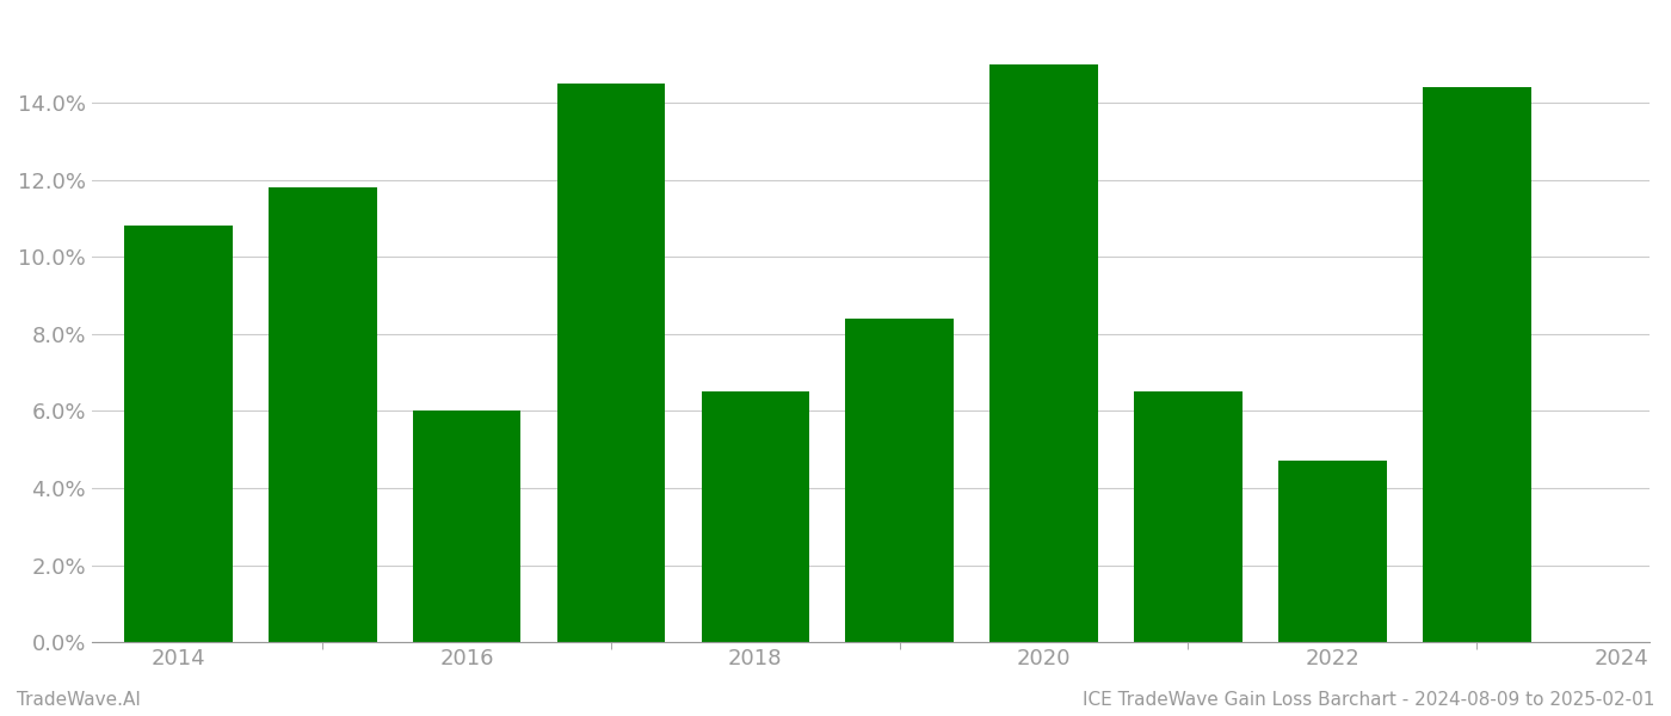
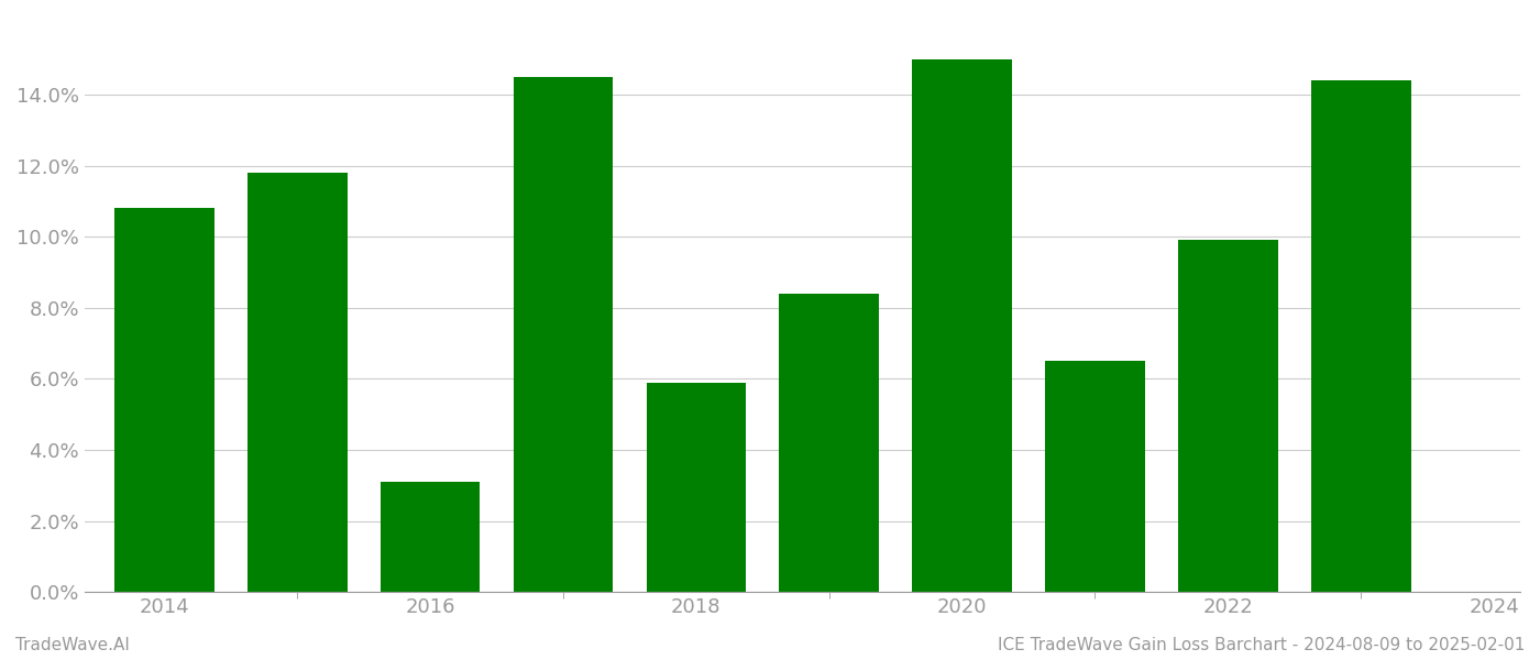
2016: 6.0% -> 3.1%
2018: 6.5% -> 5.9%
2022: 4.7% -> 9.9%
